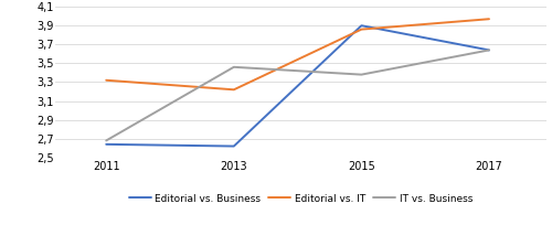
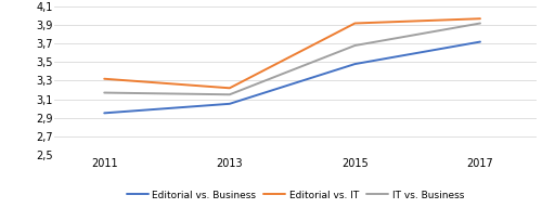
Editorial vs. Business/2011: 2,64 -> 2,95
IT vs. Business/2011: 2,68 -> 3,17
Editorial vs. Business/2013: 2,62 -> 3,05
IT vs. Business/2013: 3,46 -> 3,15
Editorial vs. Business/2015: 3,90 -> 3,48
Editorial vs. IT/2015: 3,86 -> 3,92
IT vs. Business/2015: 3,38 -> 3,68
Editorial vs. Business/2017: 3,64 -> 3,72
IT vs. Business/2017: 3,64 -> 3,92
